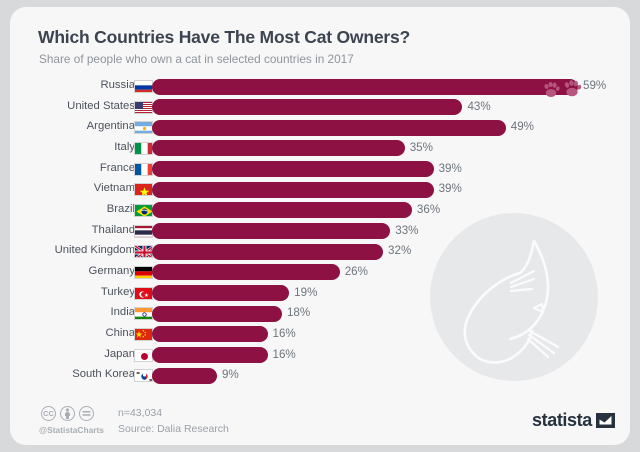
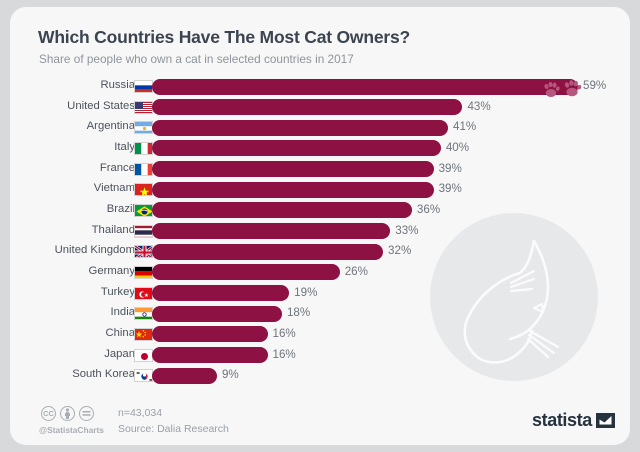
Argentina: 49% -> 41%
Italy: 35% -> 40%
